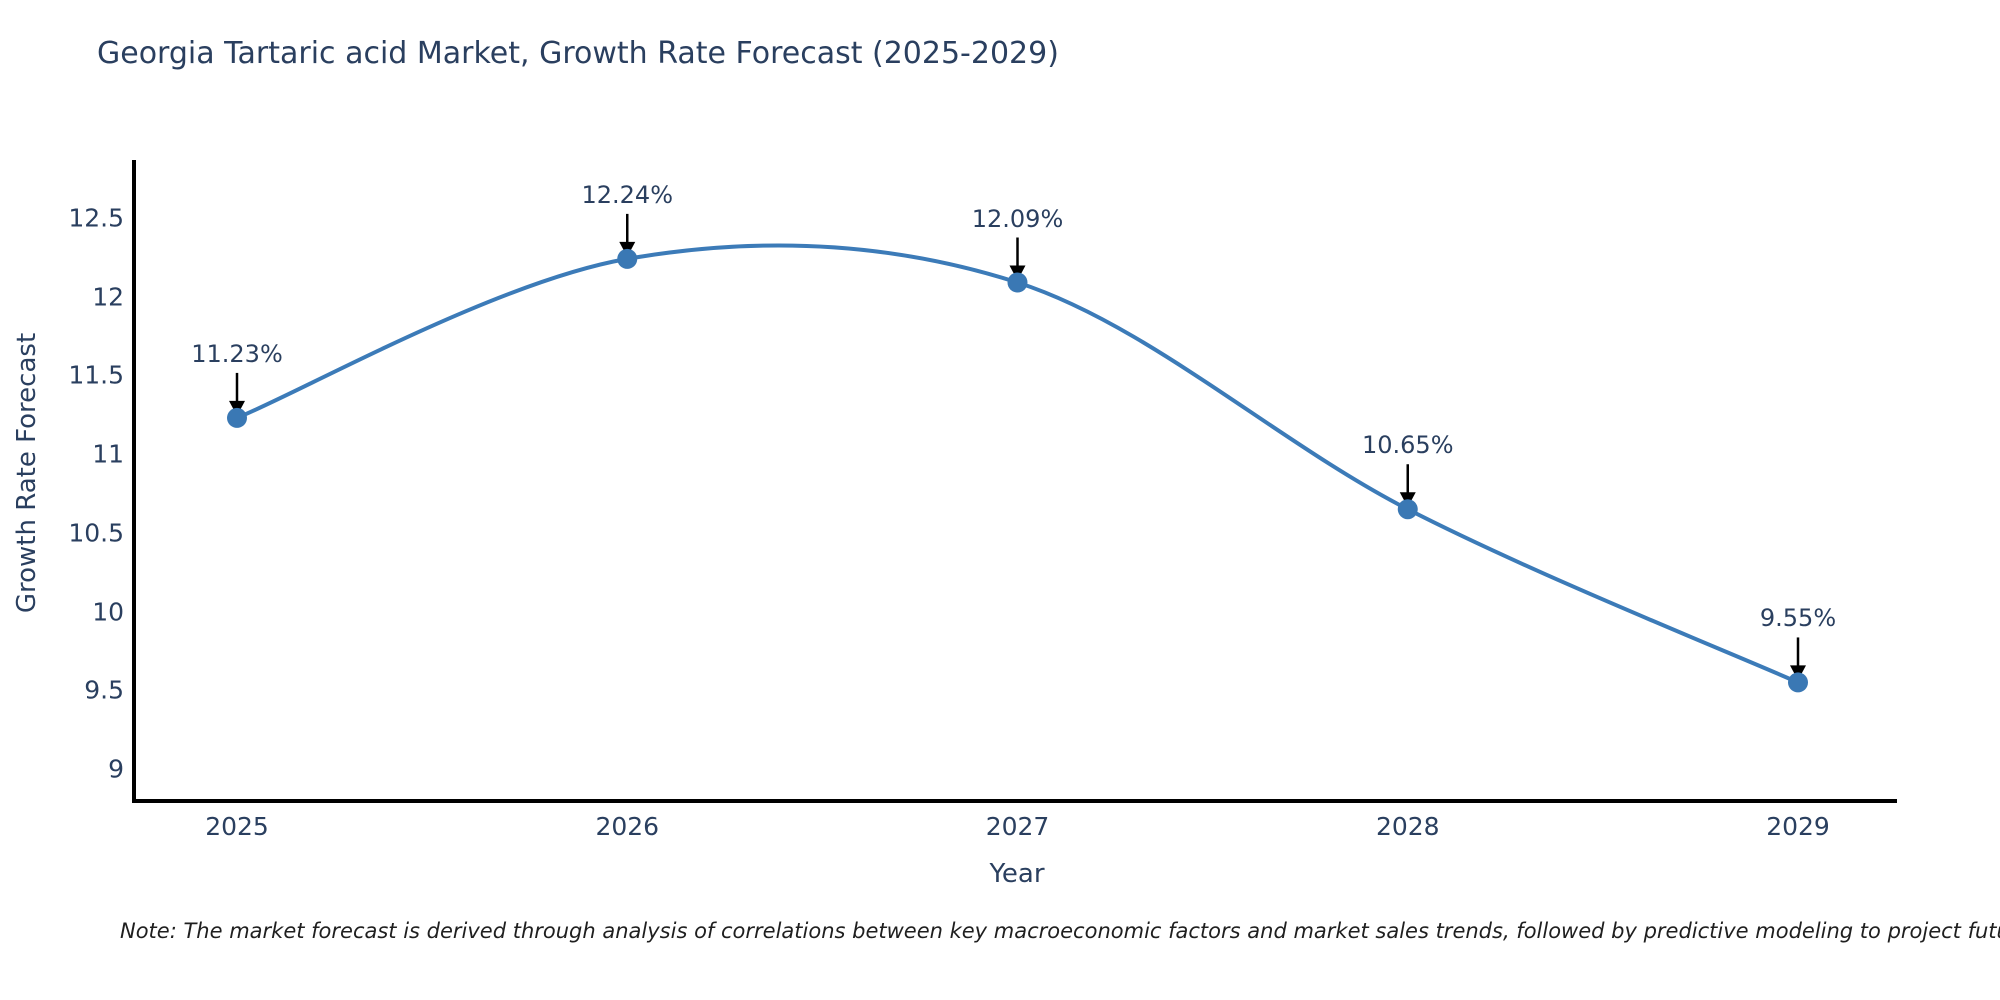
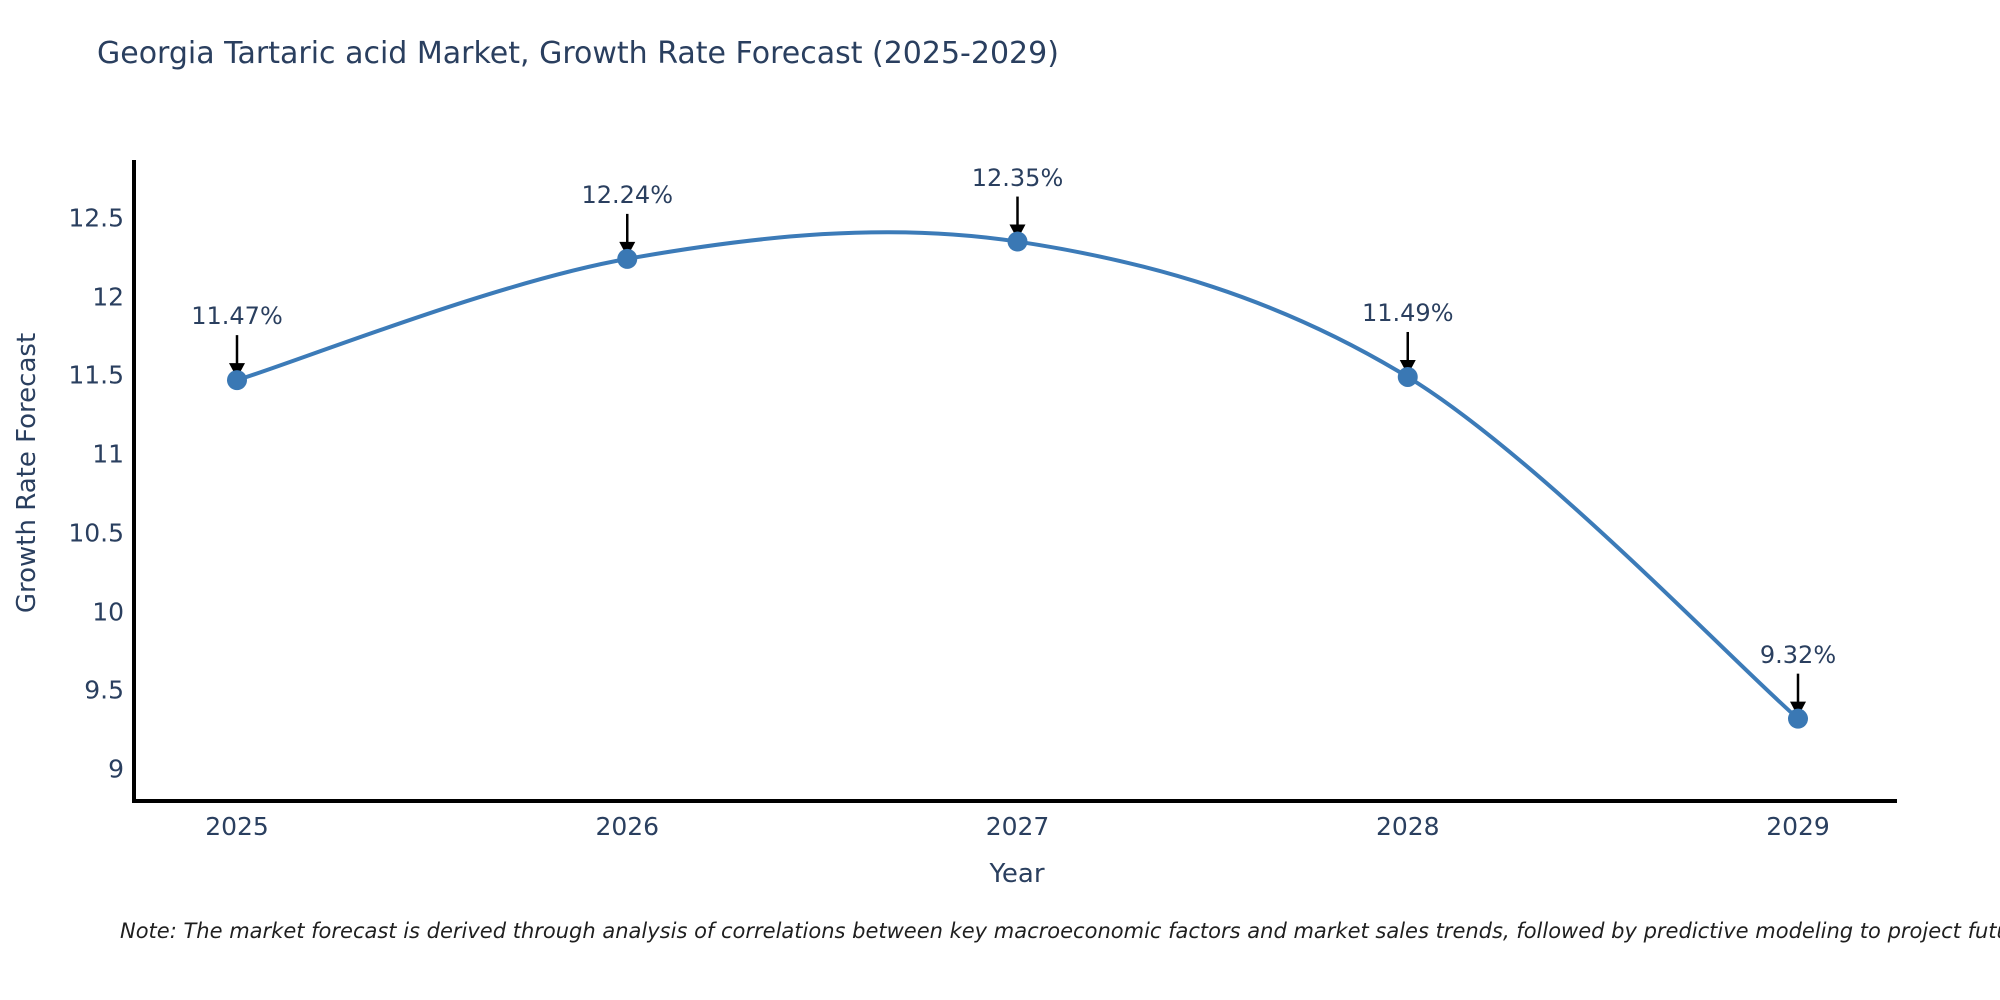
2025: 11.23% -> 11.47%
2027: 12.09% -> 12.35%
2028: 10.65% -> 11.49%
2029: 9.55% -> 9.32%
